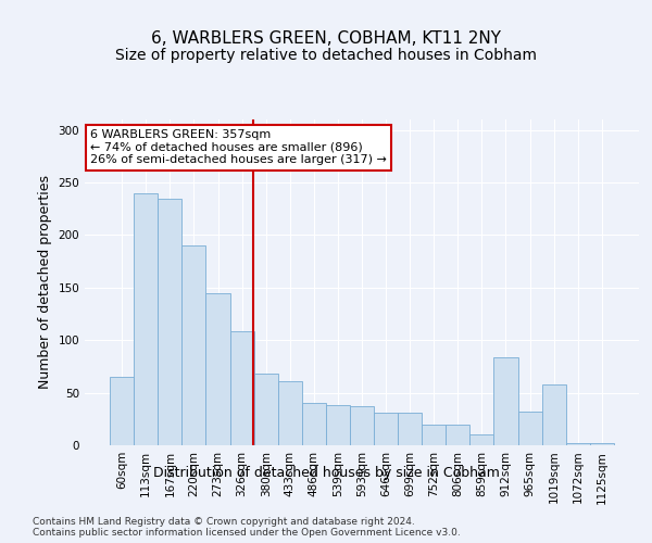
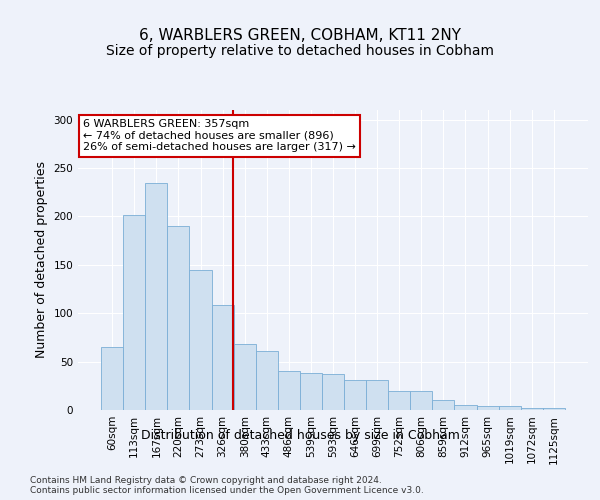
113sqm: 240 -> 202
912sqm: 84 -> 5
965sqm: 32 -> 4
1019sqm: 58 -> 4
